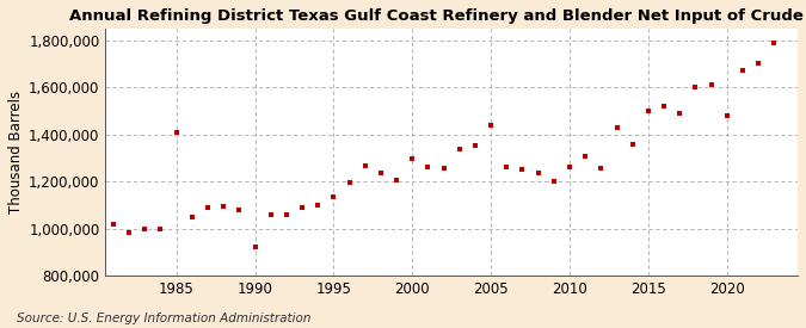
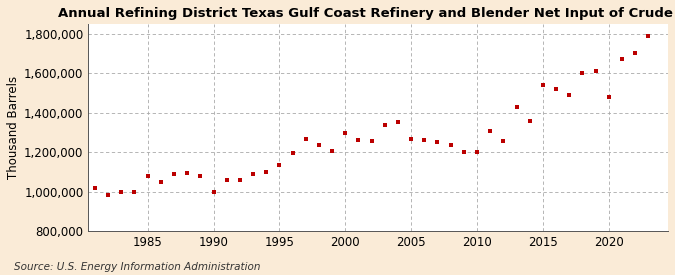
1985: 1,410,000 -> 1,080,000
1990: 920,000 -> 1,000,000
2005: 1,440,000 -> 1,260,000
2010: 1,260,000 -> 1,200,000
2015: 1,500,000 -> 1,540,000
